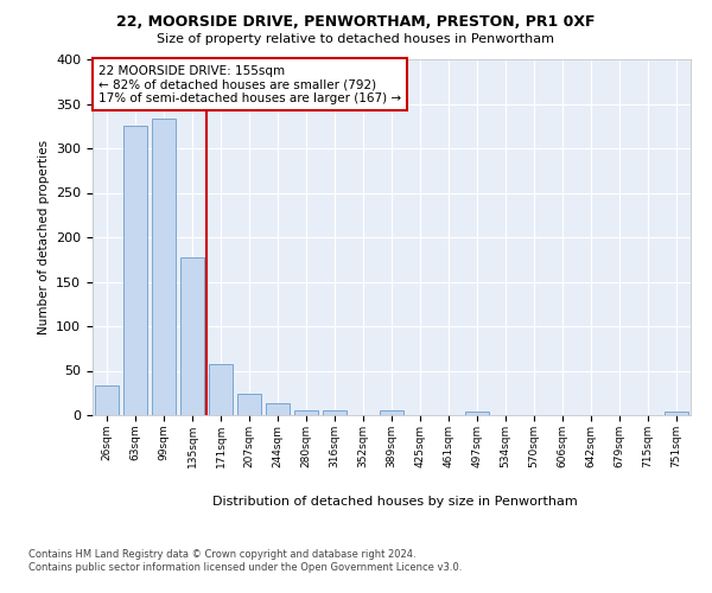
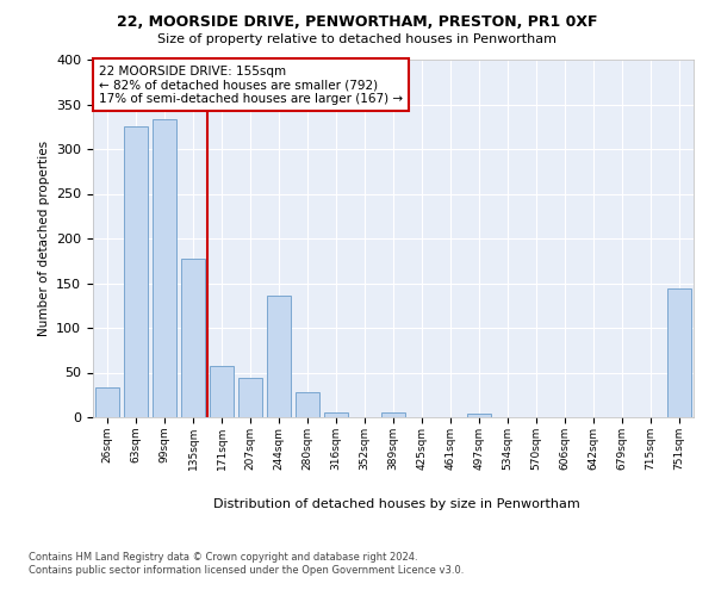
207sqm: 24 -> 44
244sqm: 14 -> 136
280sqm: 6 -> 28
751sqm: 4 -> 144
